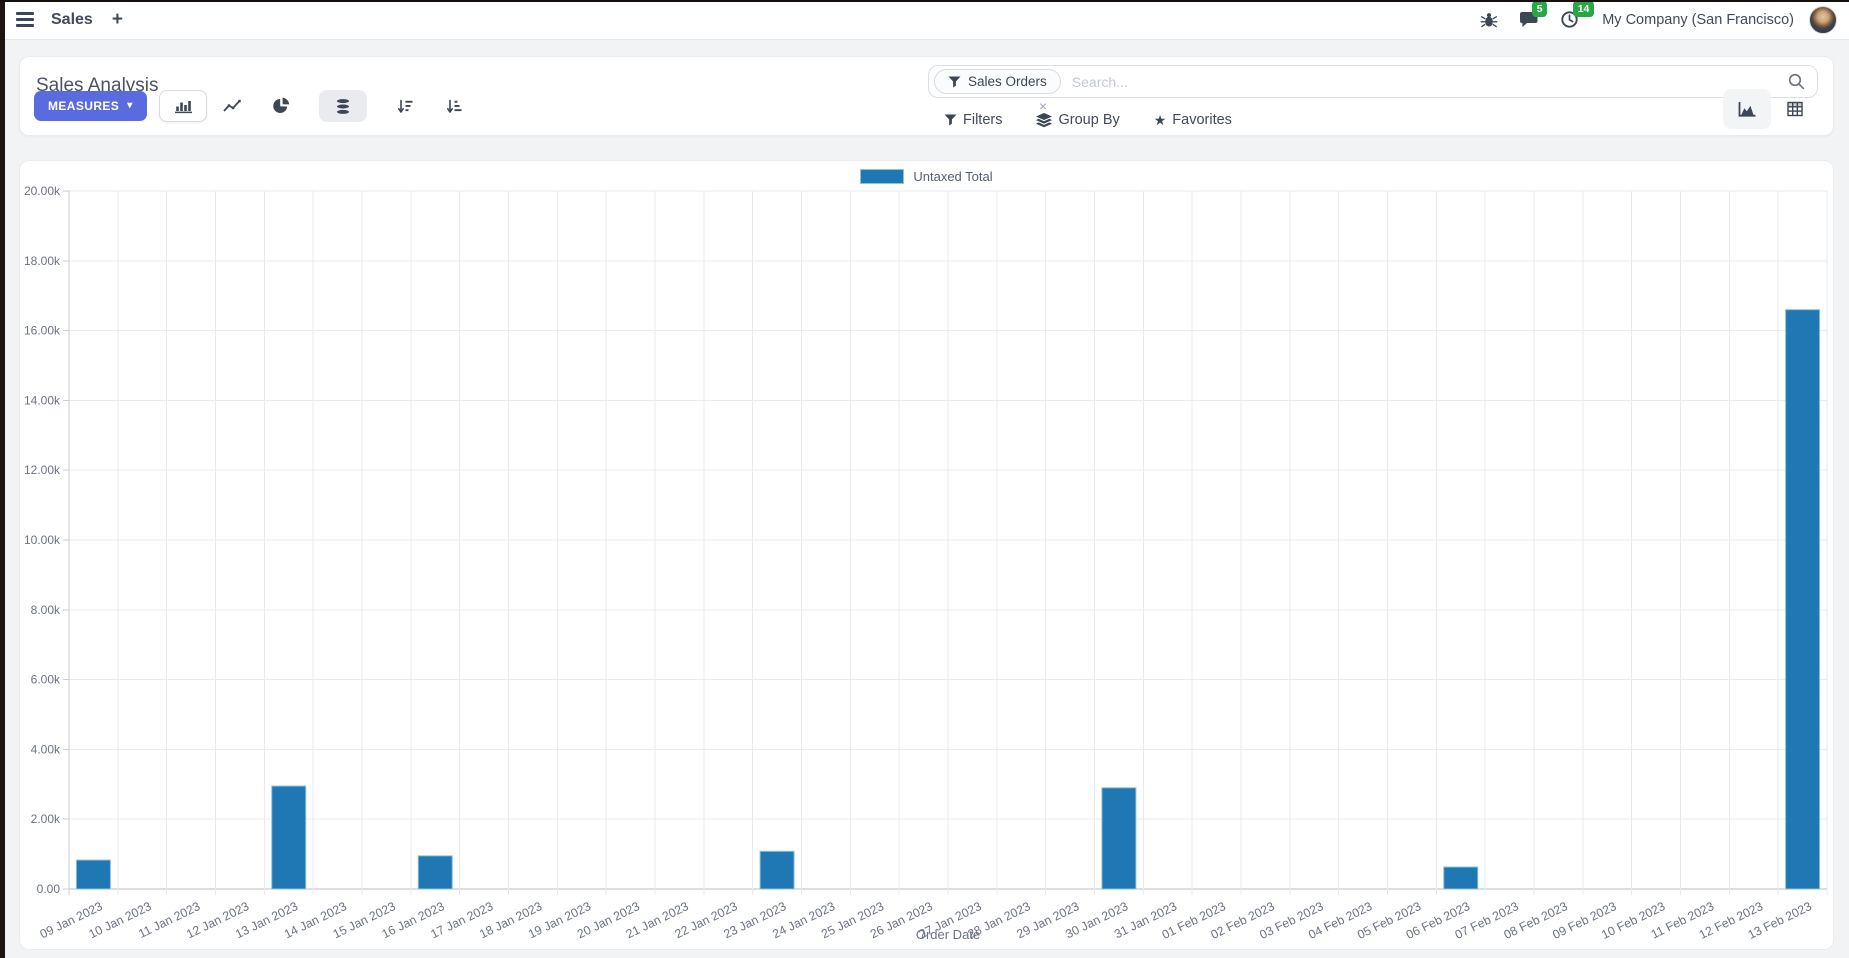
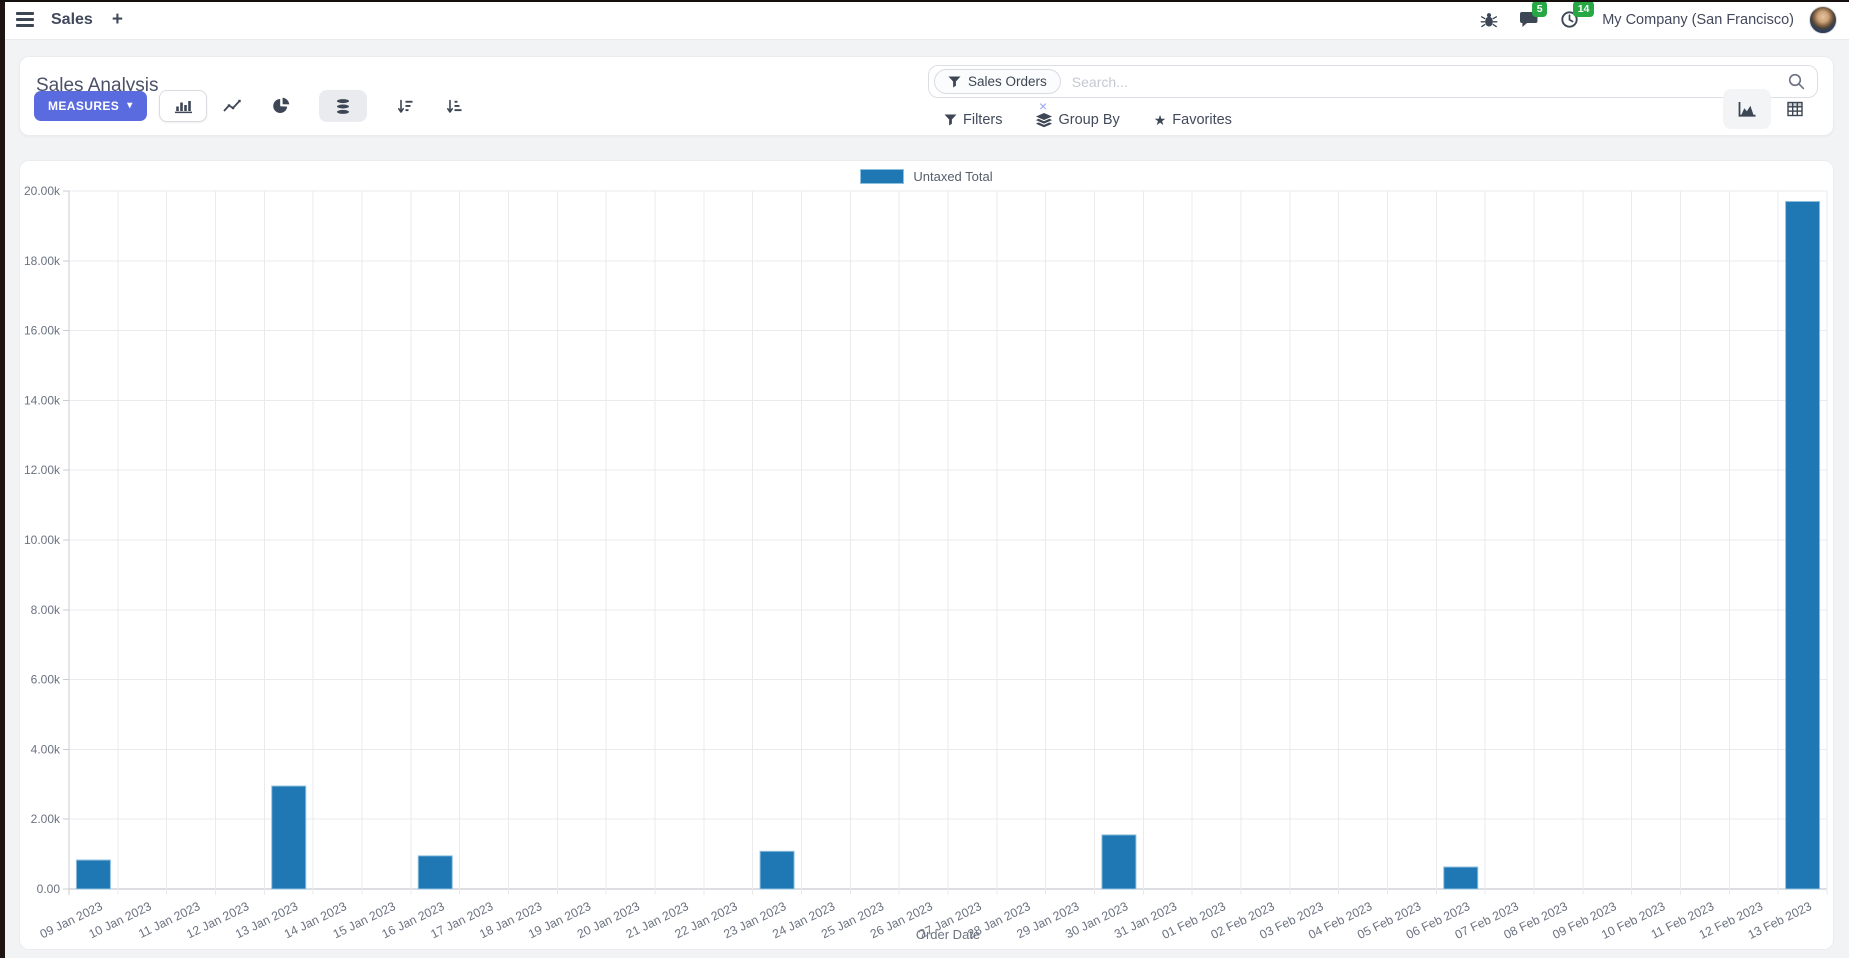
30 Jan 2023: 2.9k -> 1.6k
13 Feb 2023: 16.6k -> 19.7k
